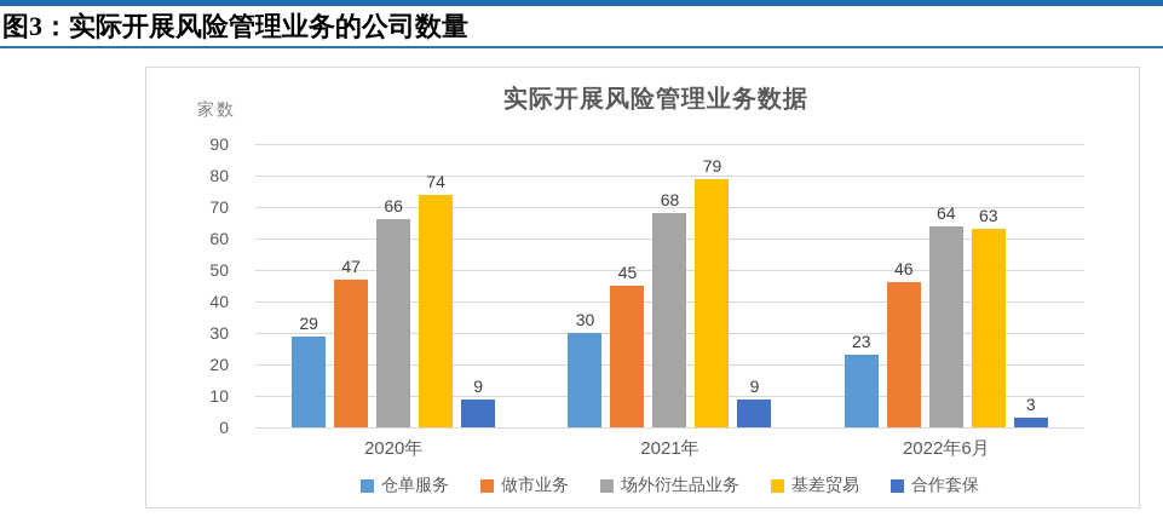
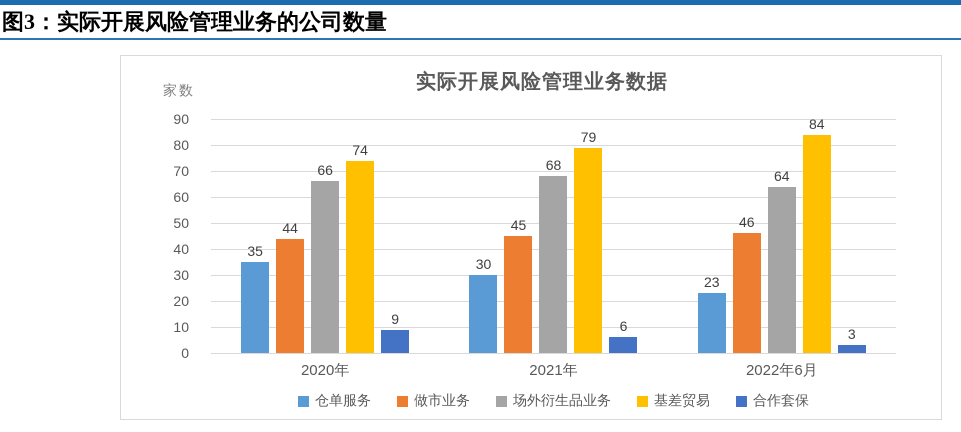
仓单服务/2020年: 29 -> 35
做市业务/2020年: 47 -> 44
合作套保/2021年: 9 -> 6
基差贸易/2022年6月: 63 -> 84
